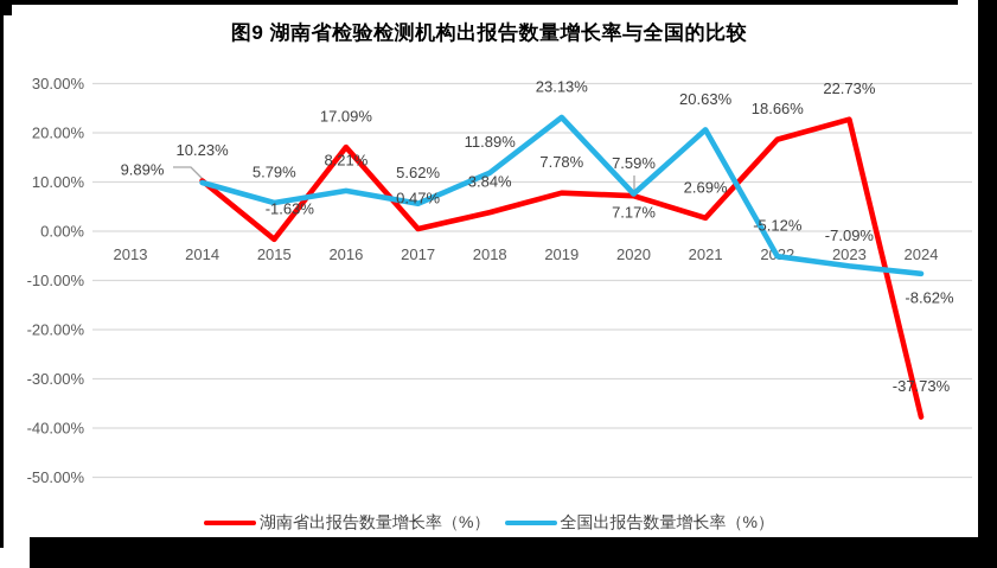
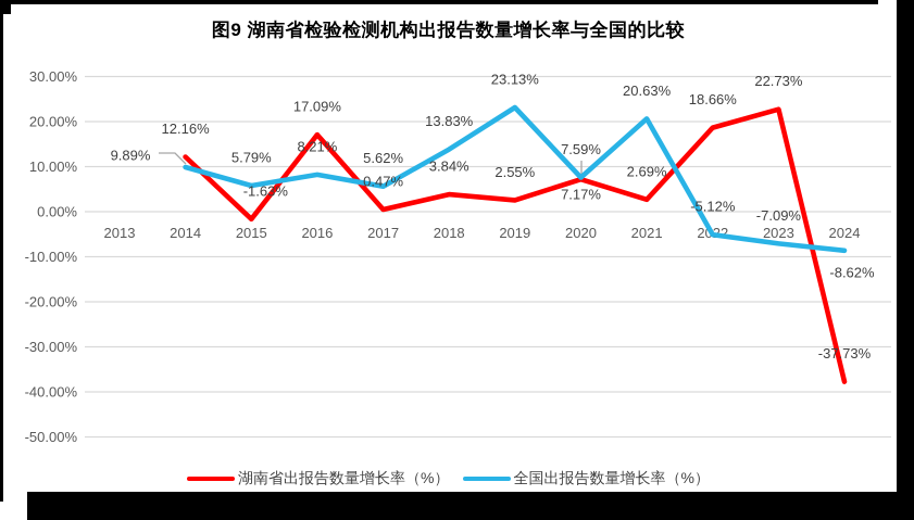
湖南省出报告数量增长率（%）/2014: 10.23% -> 12.16%
全国出报告数量增长率（%）/2018: 11.89% -> 13.83%
湖南省出报告数量增长率（%）/2019: 7.78% -> 2.55%
